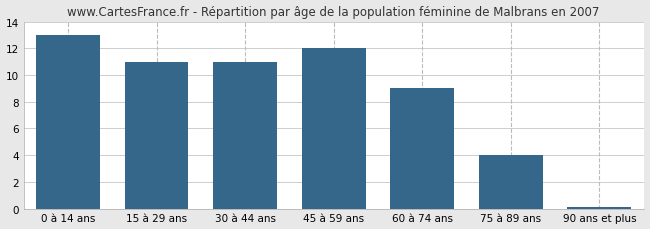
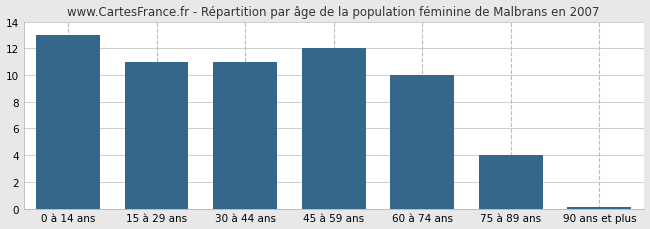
60 à 74 ans: 9.0 -> 10.0
